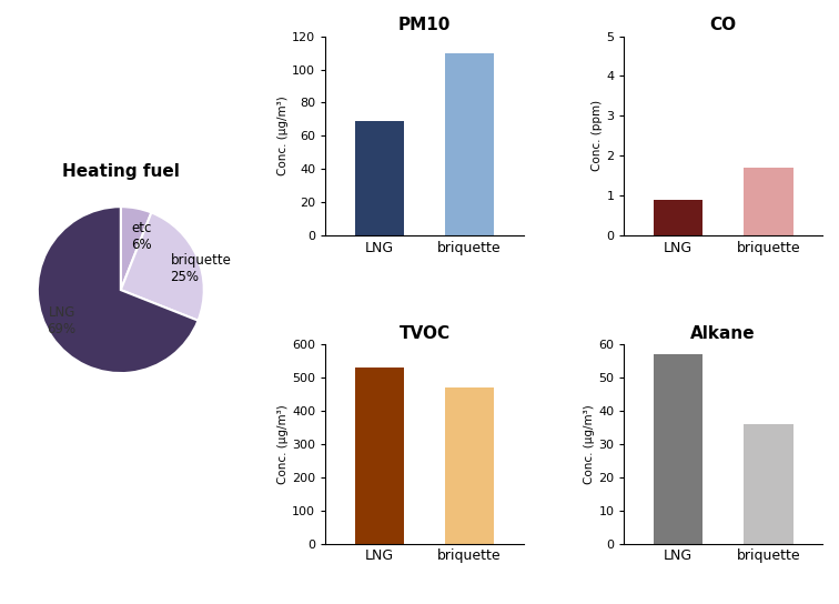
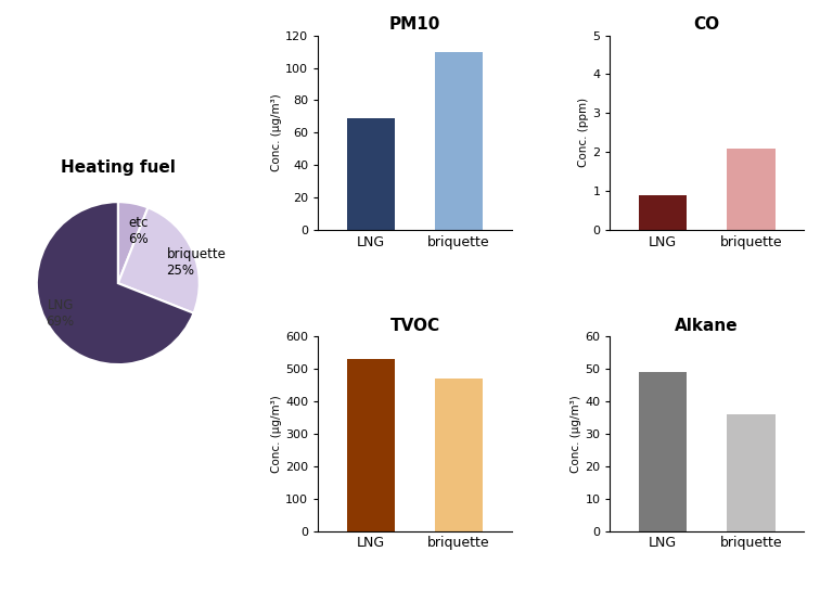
CO/briquette: 1.7 -> 2.1
Alkane/LNG: 57 -> 49
